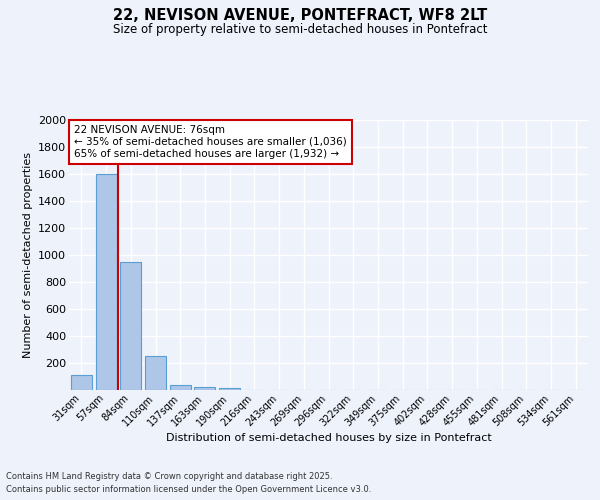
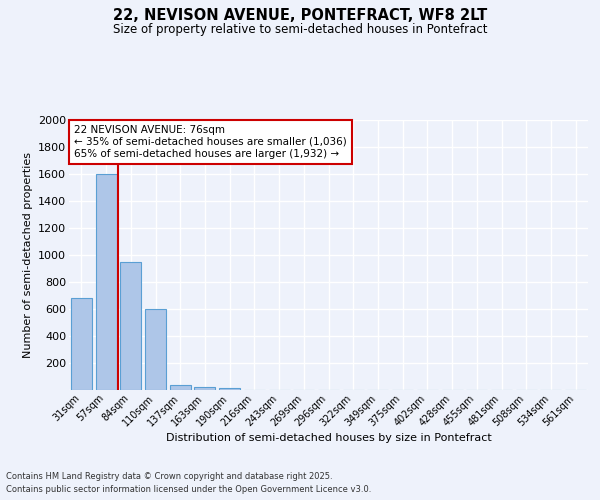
31sqm: 110 -> 680
110sqm: 260 -> 600
